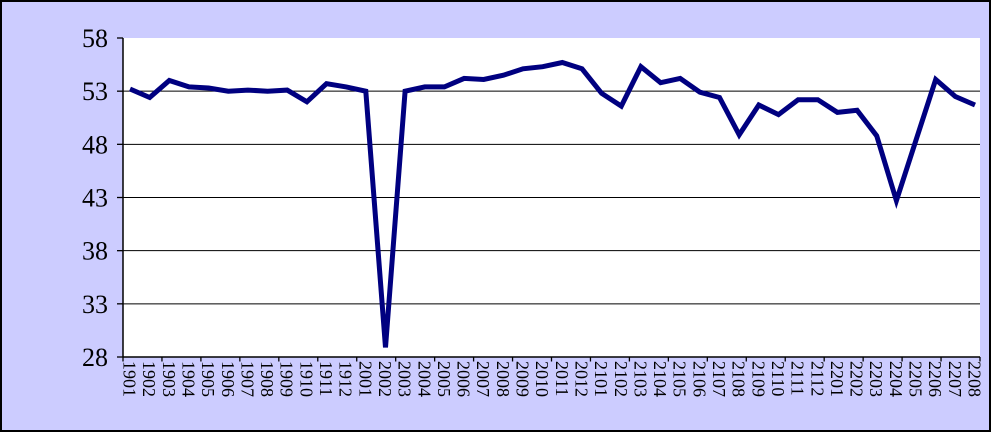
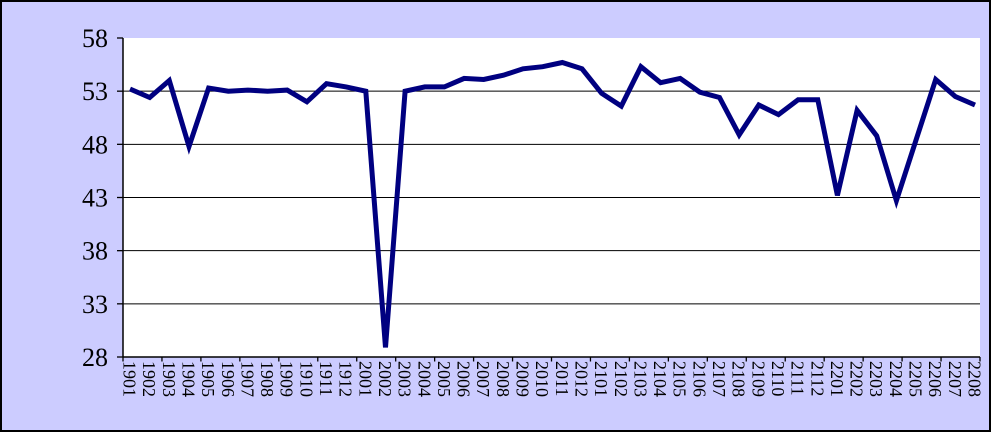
1904: 53.4 -> 47.8
2201: 51.0 -> 43.2
